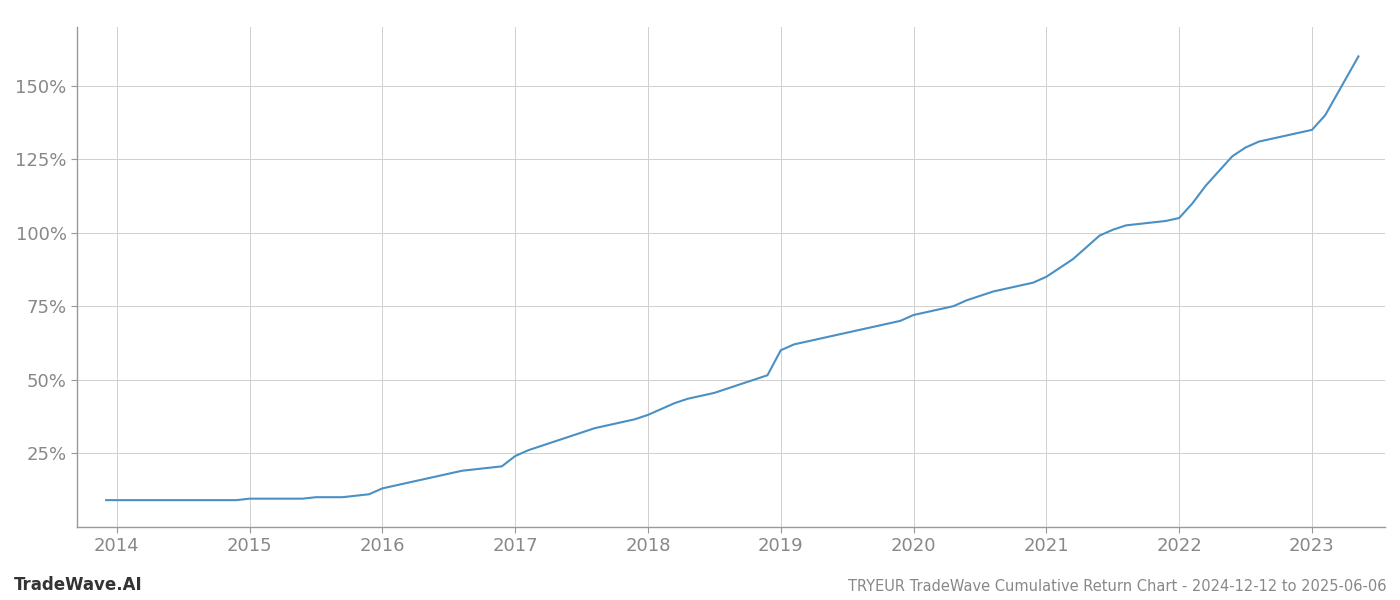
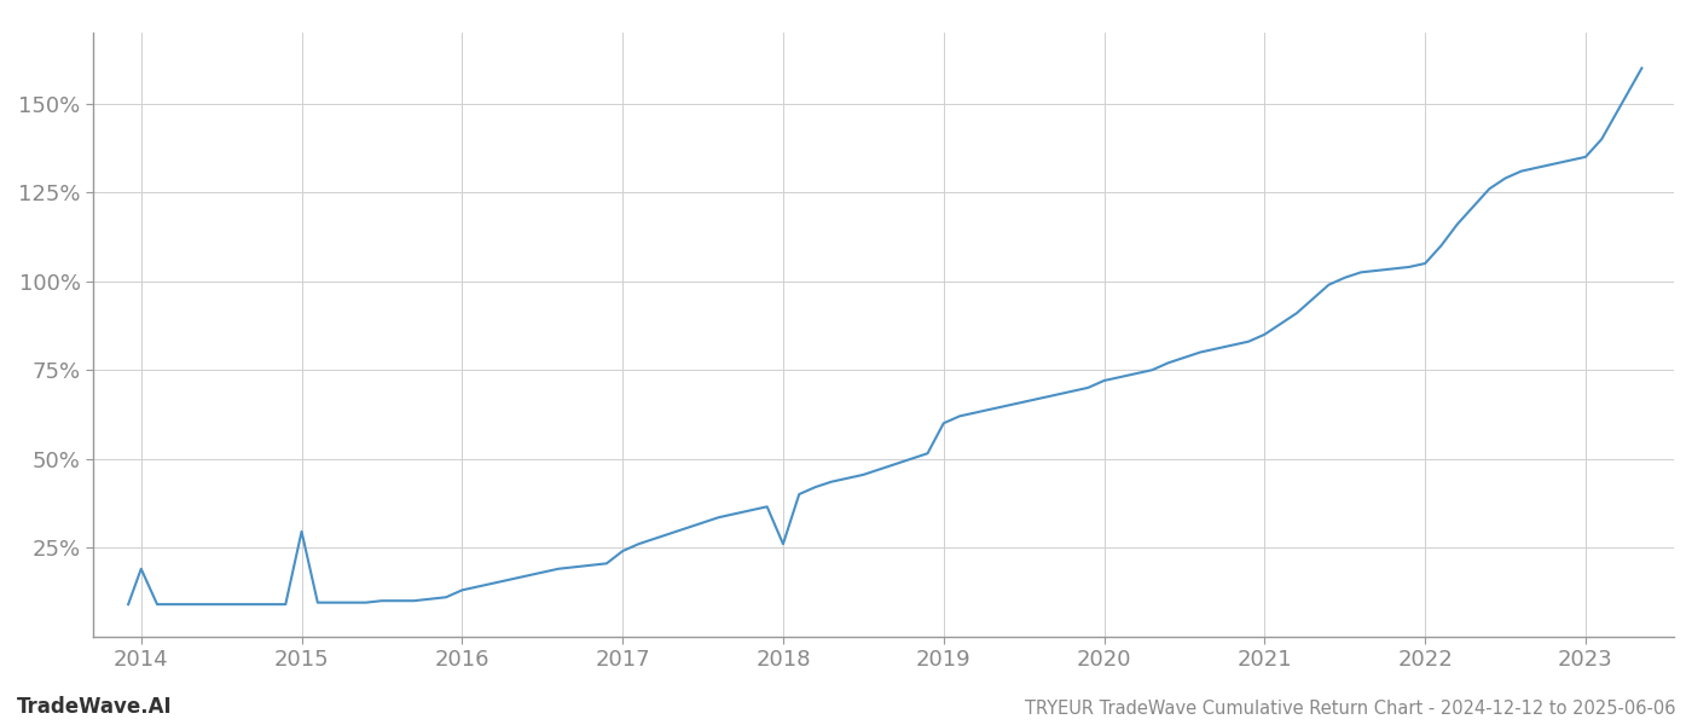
2014: 9.0% -> 19.0%
2015: 9.5% -> 29.5%
2018: 38.0% -> 26.0%
